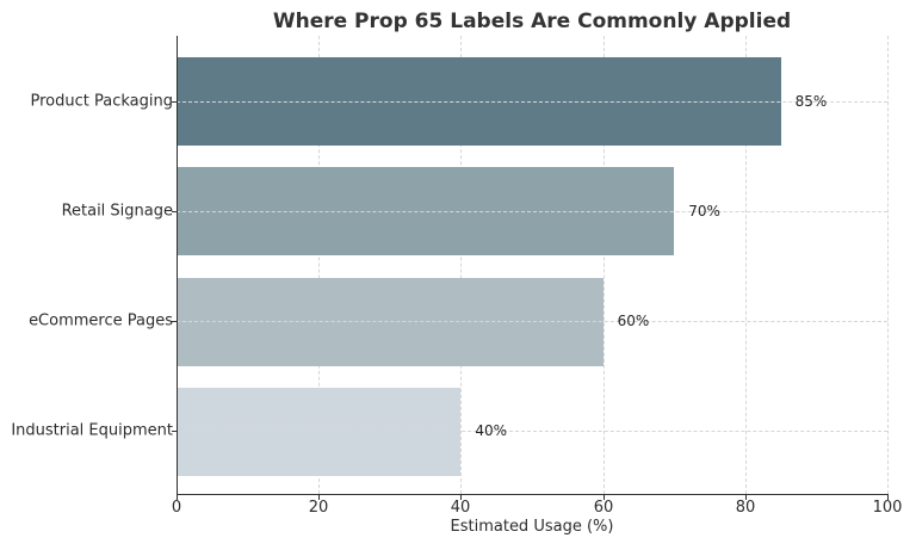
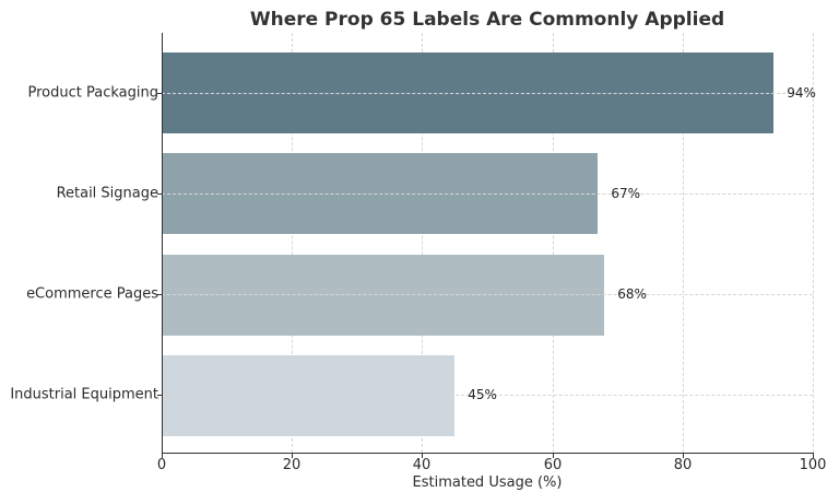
Product Packaging: 85% -> 94%
Retail Signage: 70% -> 67%
eCommerce Pages: 60% -> 68%
Industrial Equipment: 40% -> 45%
